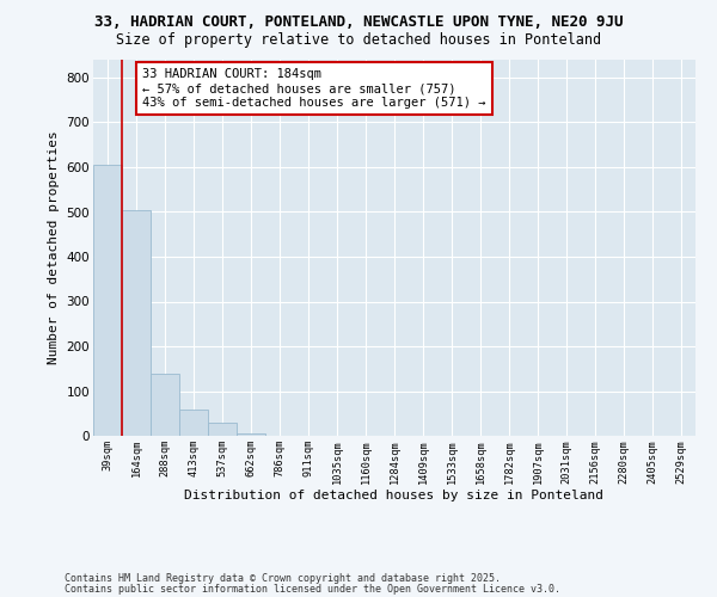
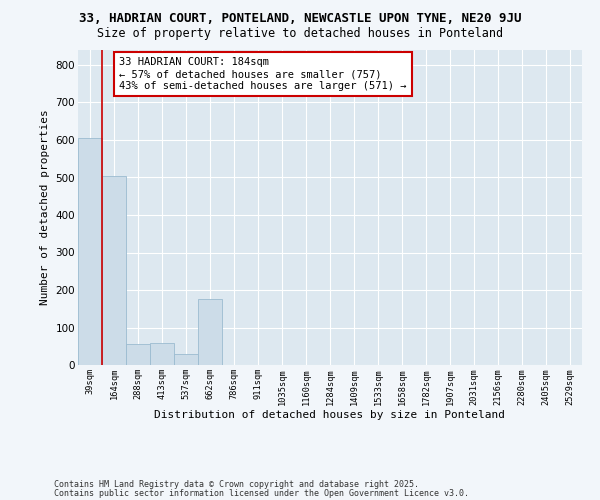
288sqm: 140 -> 55
662sqm: 5 -> 175
